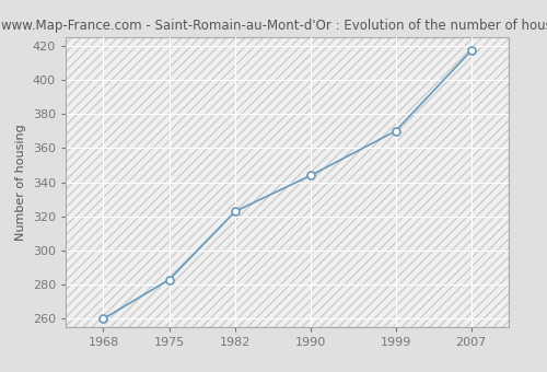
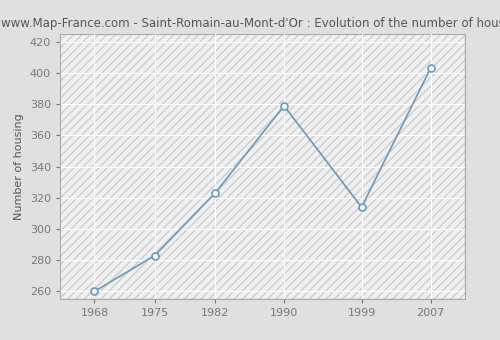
1990: 344 -> 379
1999: 370 -> 314
2007: 417 -> 403
